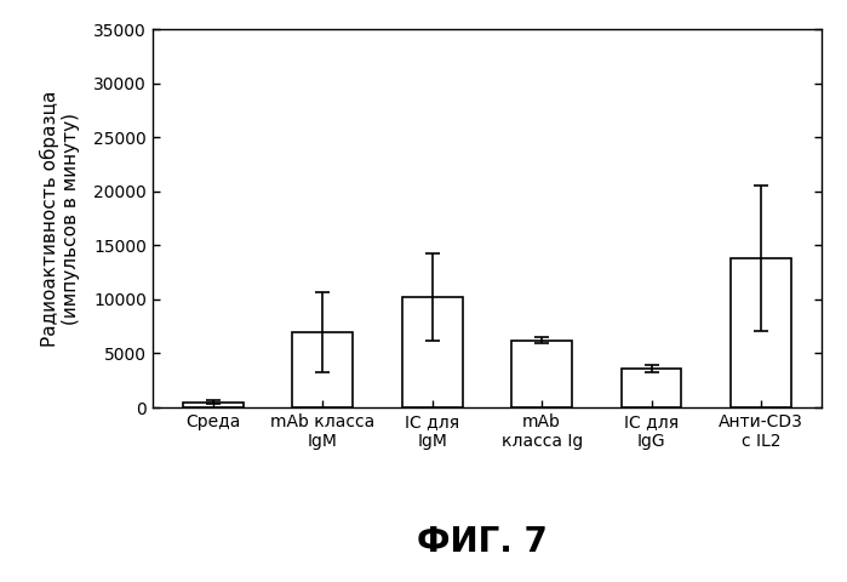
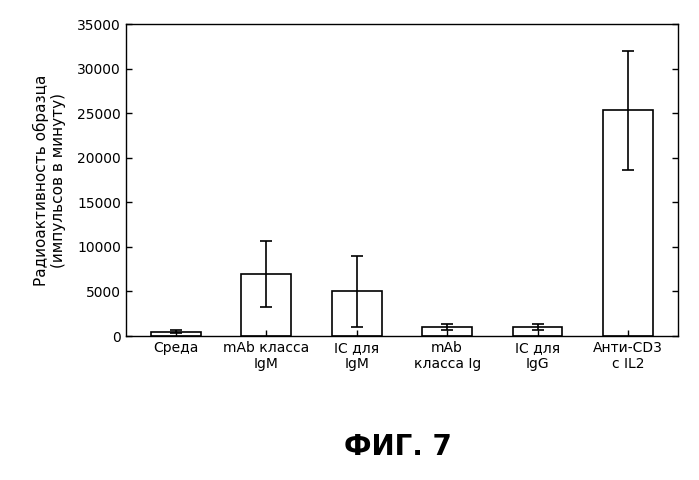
IC для IgM: 10200 -> 5000
mAb класса Ig: 6200 -> 1000
IC для IgG: 3600 -> 1000
Анти-CD3 c IL2: 13800 -> 25300
